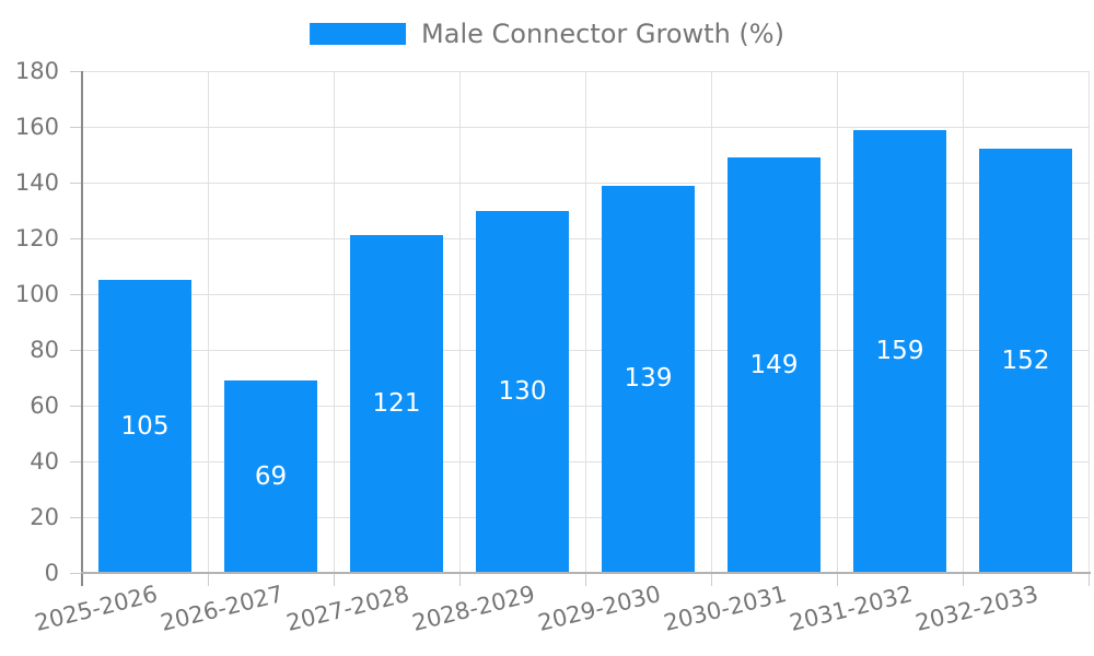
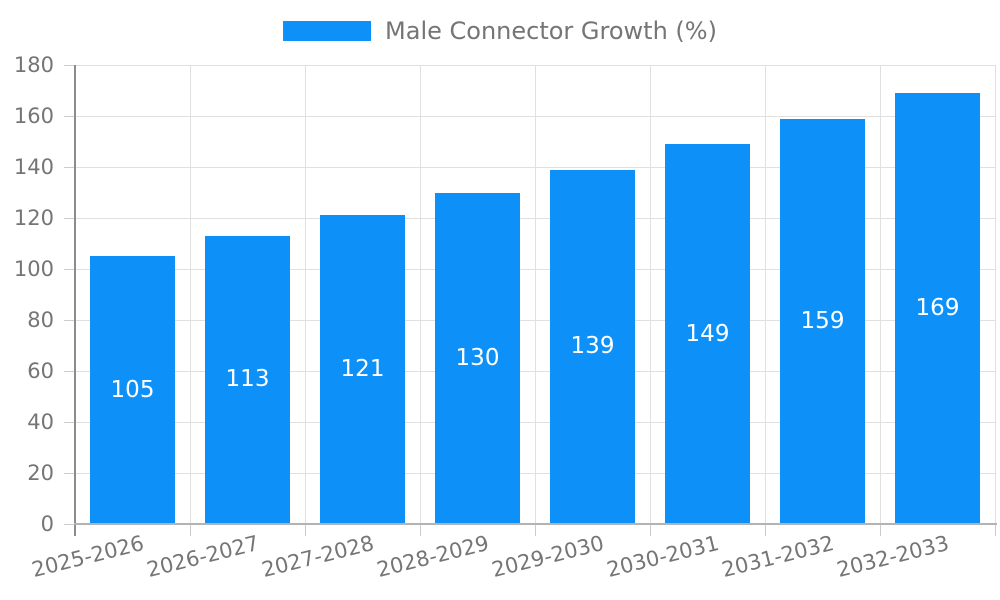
2026-2027: 69 -> 113
2032-2033: 152 -> 169
